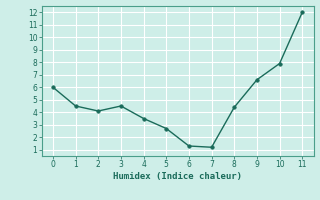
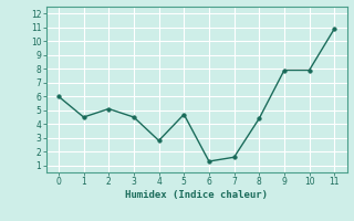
2: 4.1 -> 5.1
4: 3.5 -> 2.8
5: 2.7 -> 4.7
7: 1.2 -> 1.6
9: 6.6 -> 7.9
11: 12.0 -> 10.9
